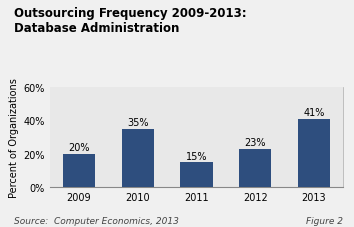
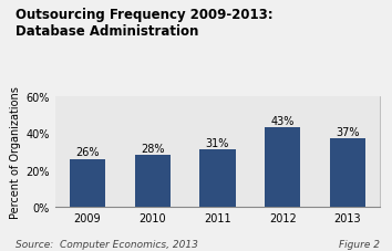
2009: 20% -> 26%
2010: 35% -> 28%
2011: 15% -> 31%
2012: 23% -> 43%
2013: 41% -> 37%
